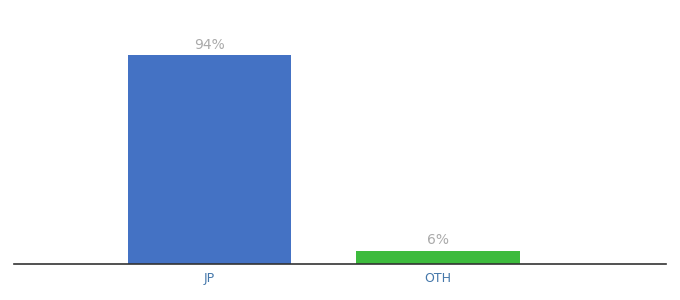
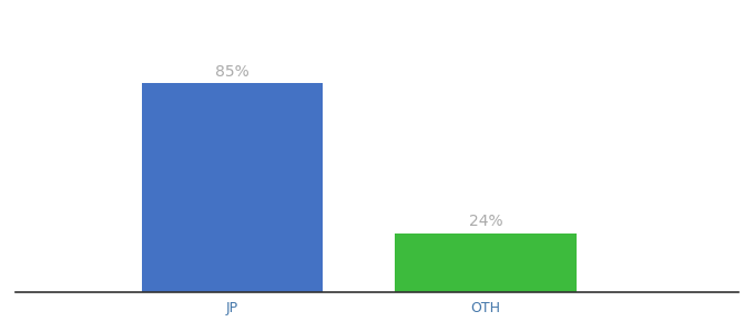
JP: 94% -> 85%
OTH: 6% -> 24%
